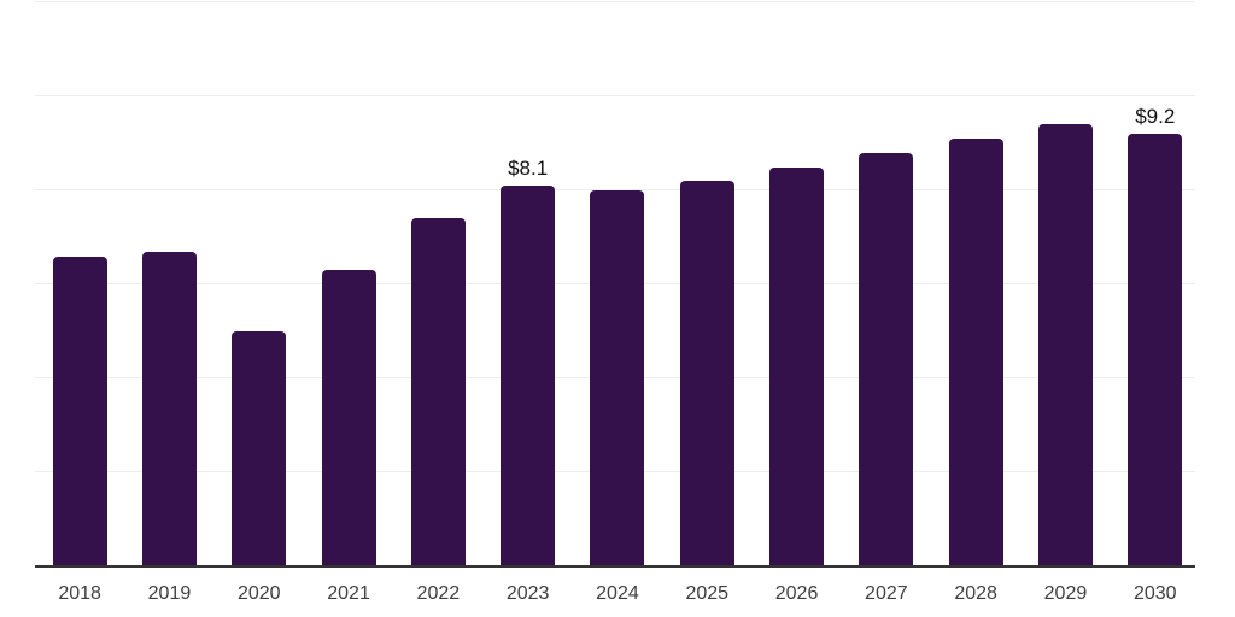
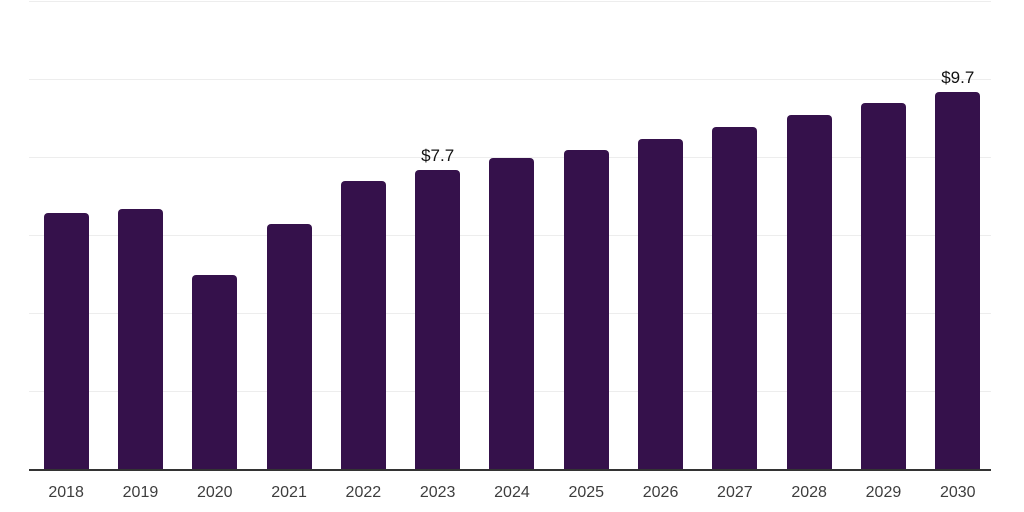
2023: $8.1 -> $7.7
2030: $9.2 -> $9.7
